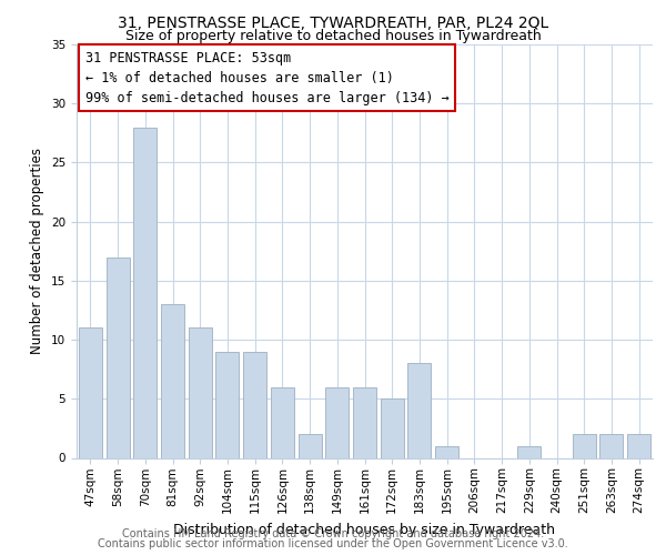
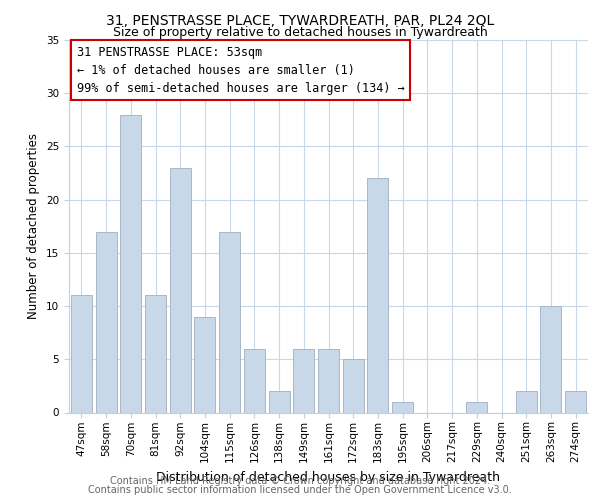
81sqm: 13 -> 11
92sqm: 11 -> 23
115sqm: 9 -> 17
183sqm: 8 -> 22
263sqm: 2 -> 10
